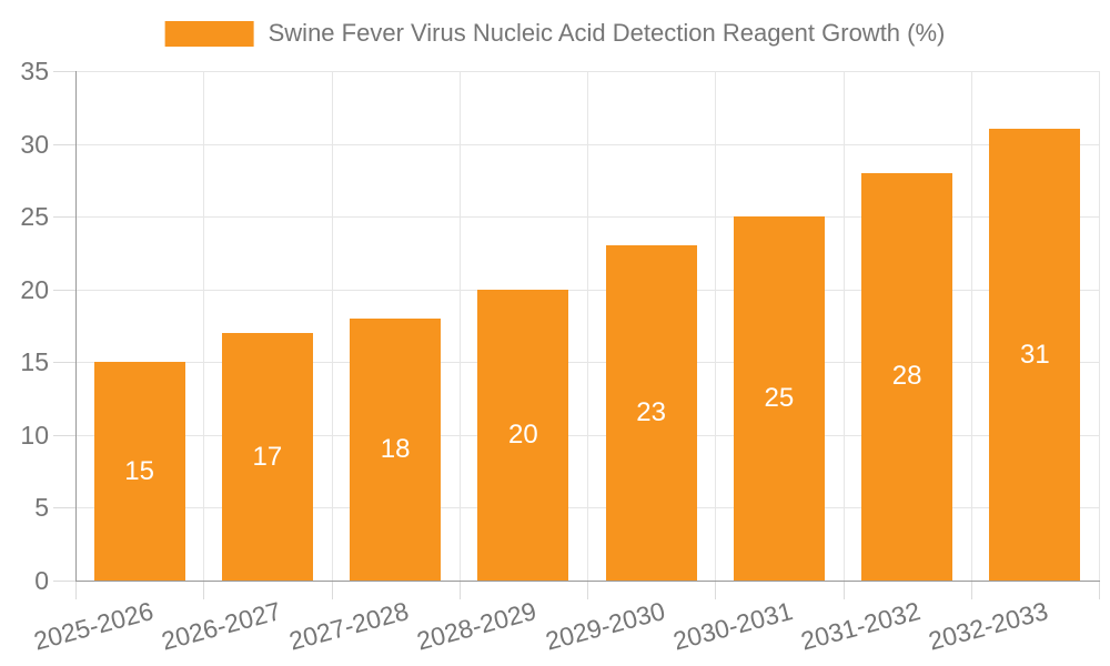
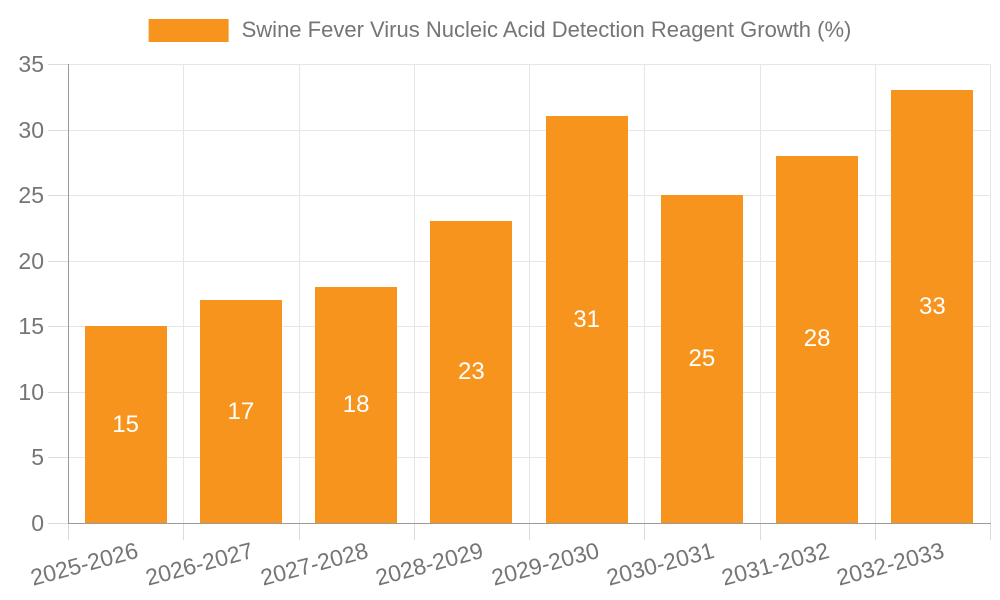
2028-2029: 20 -> 23
2029-2030: 23 -> 31
2032-2033: 31 -> 33
